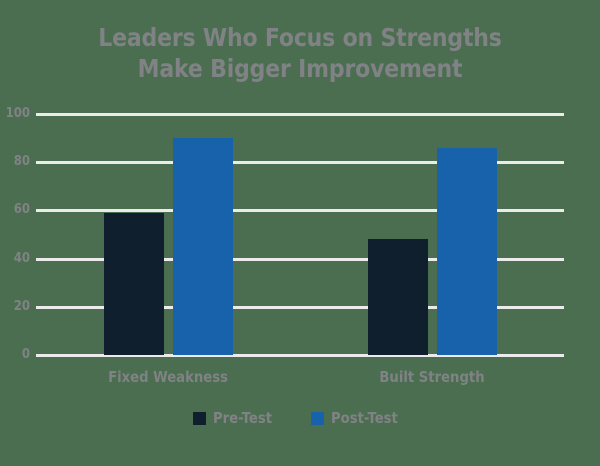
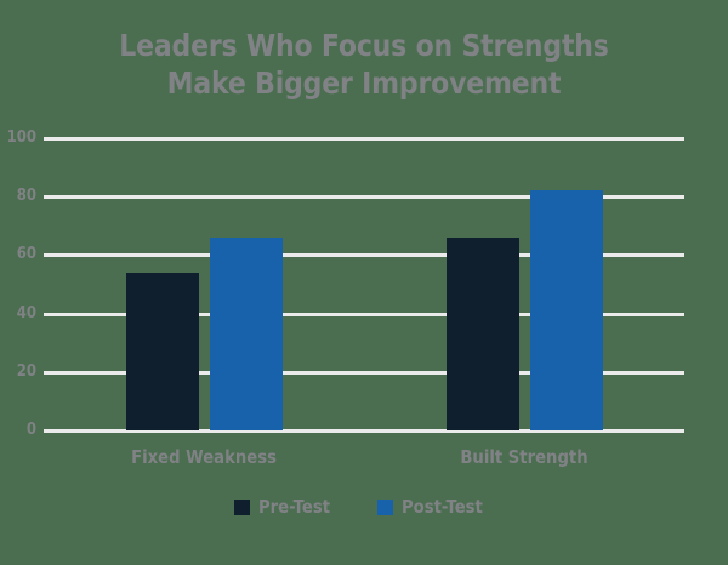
Pre-Test/Fixed Weakness: 59 -> 54
Post-Test/Fixed Weakness: 90 -> 66
Pre-Test/Built Strength: 48 -> 66
Post-Test/Built Strength: 86 -> 82
